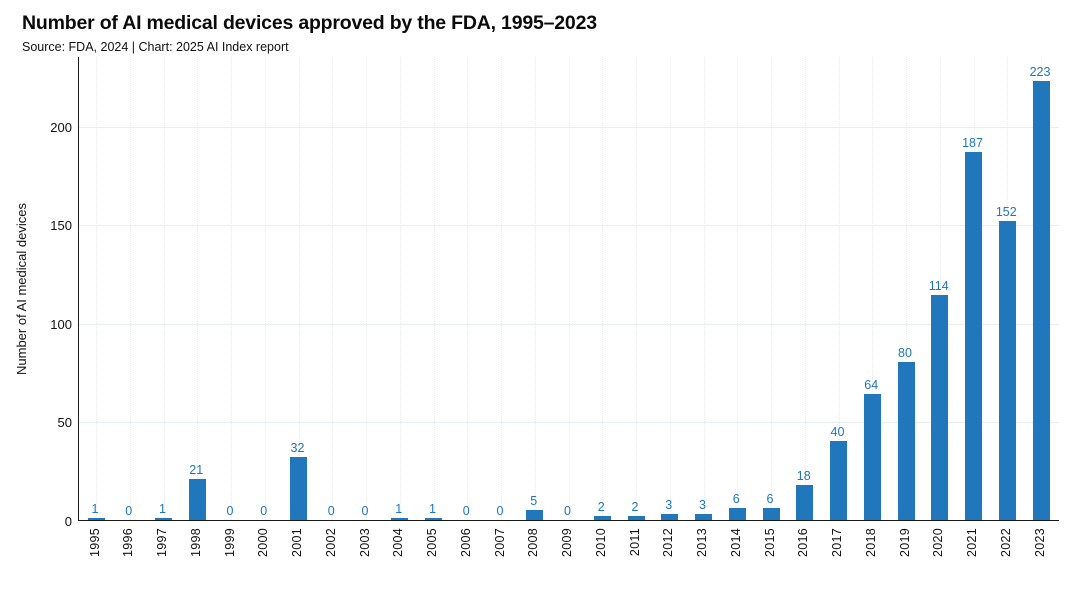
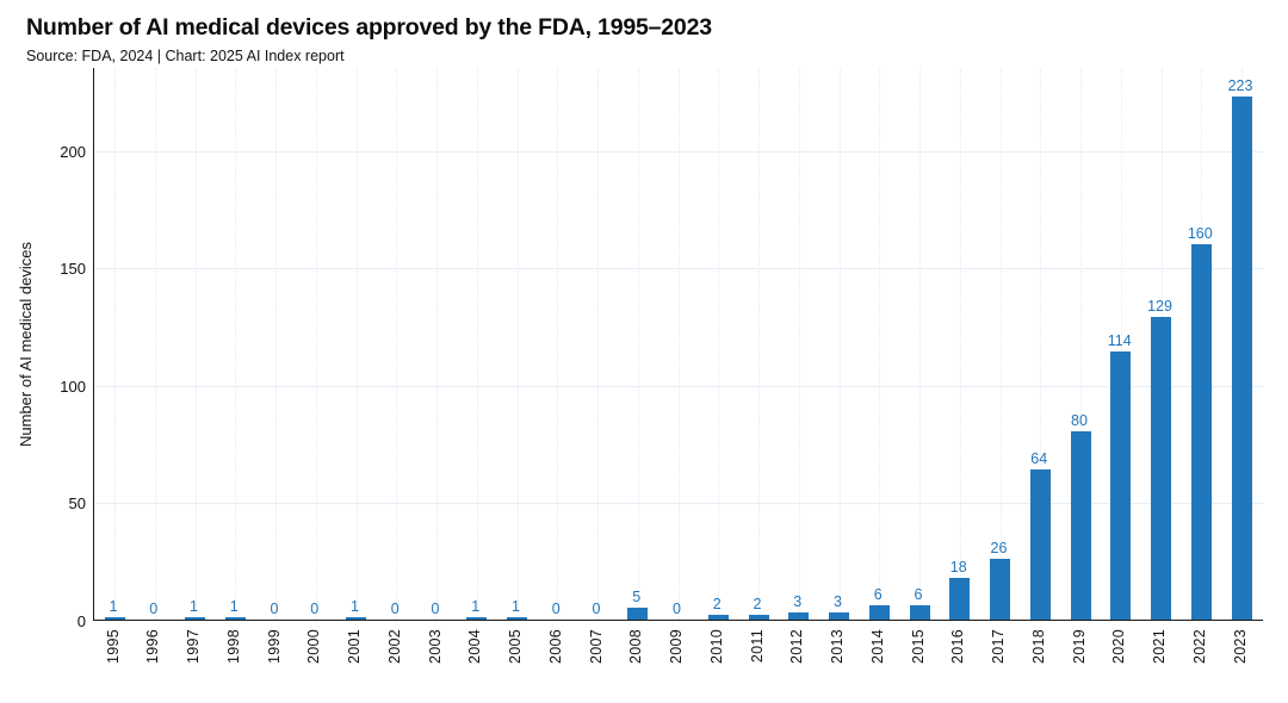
1998: 21 -> 1
2001: 32 -> 1
2017: 40 -> 26
2021: 187 -> 129
2022: 152 -> 160
